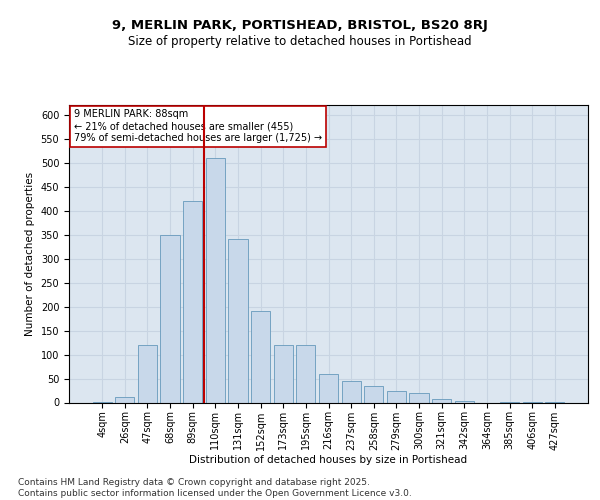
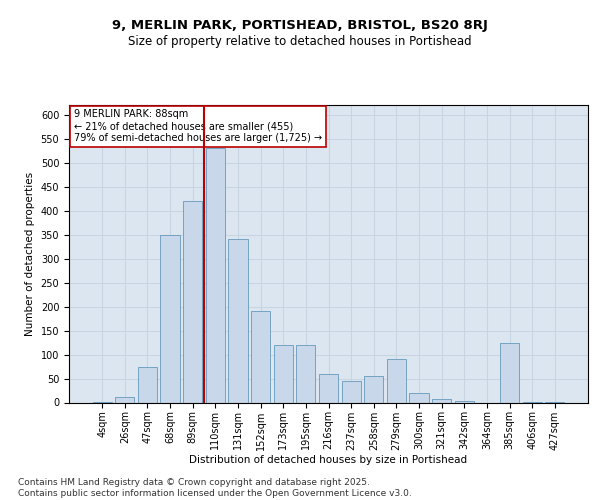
47sqm: 120 -> 75
110sqm: 510 -> 530
258sqm: 35 -> 55
279sqm: 25 -> 90
385sqm: 2 -> 125
